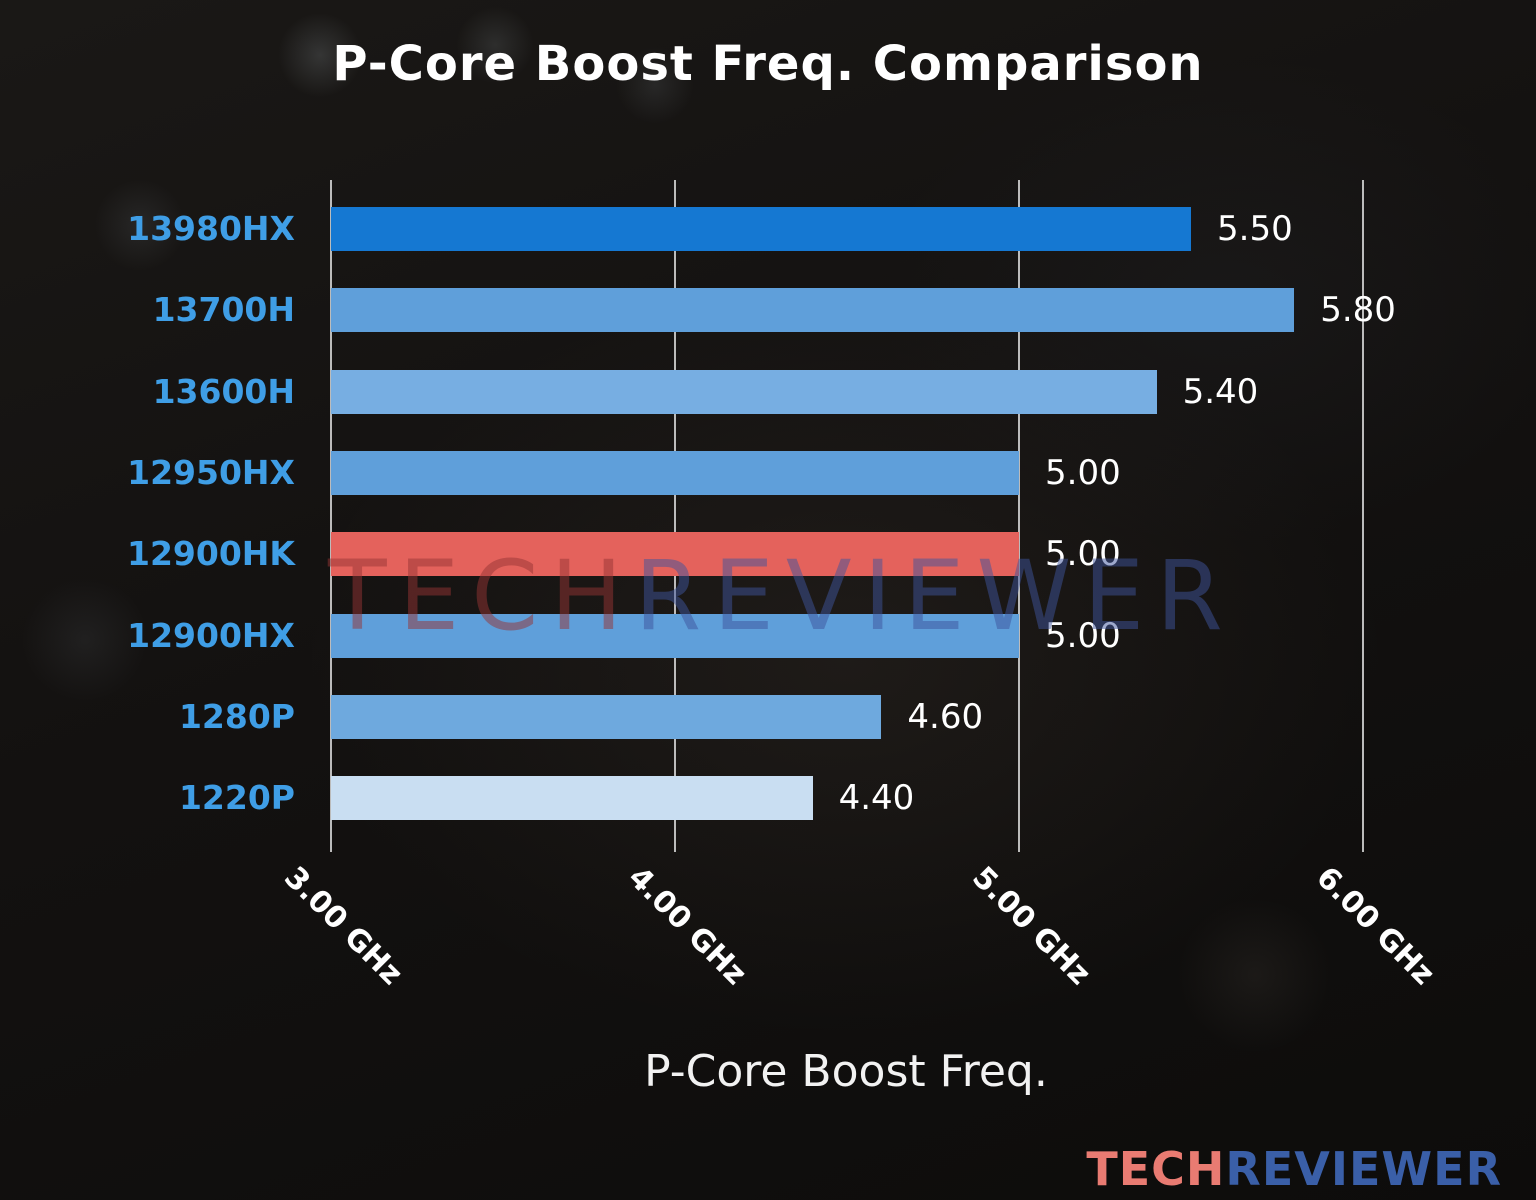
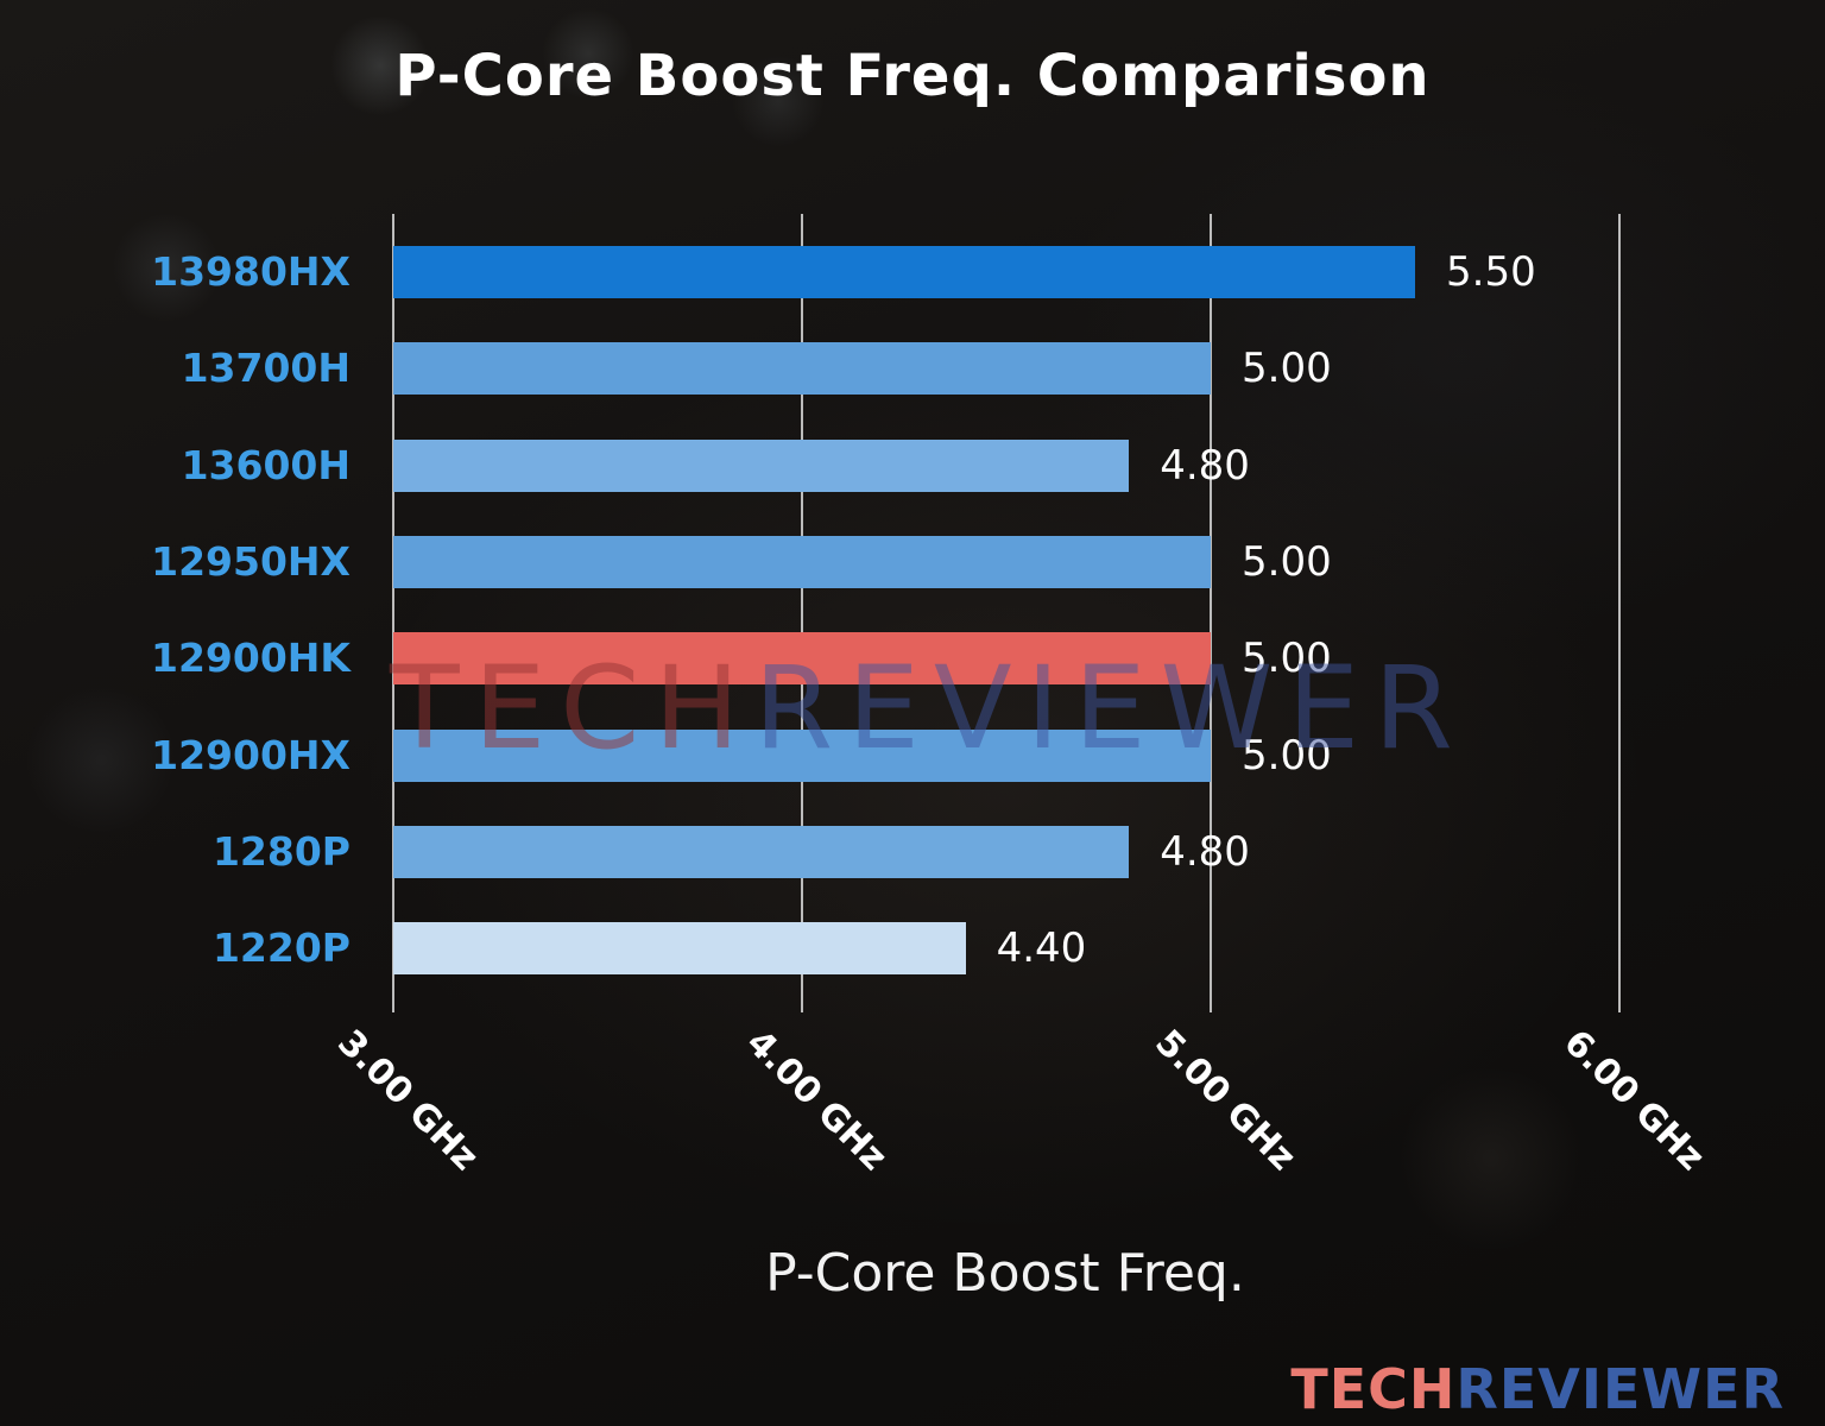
13700H: 5.80 -> 5.00
13600H: 5.40 -> 4.80
1280P: 4.60 -> 4.80
